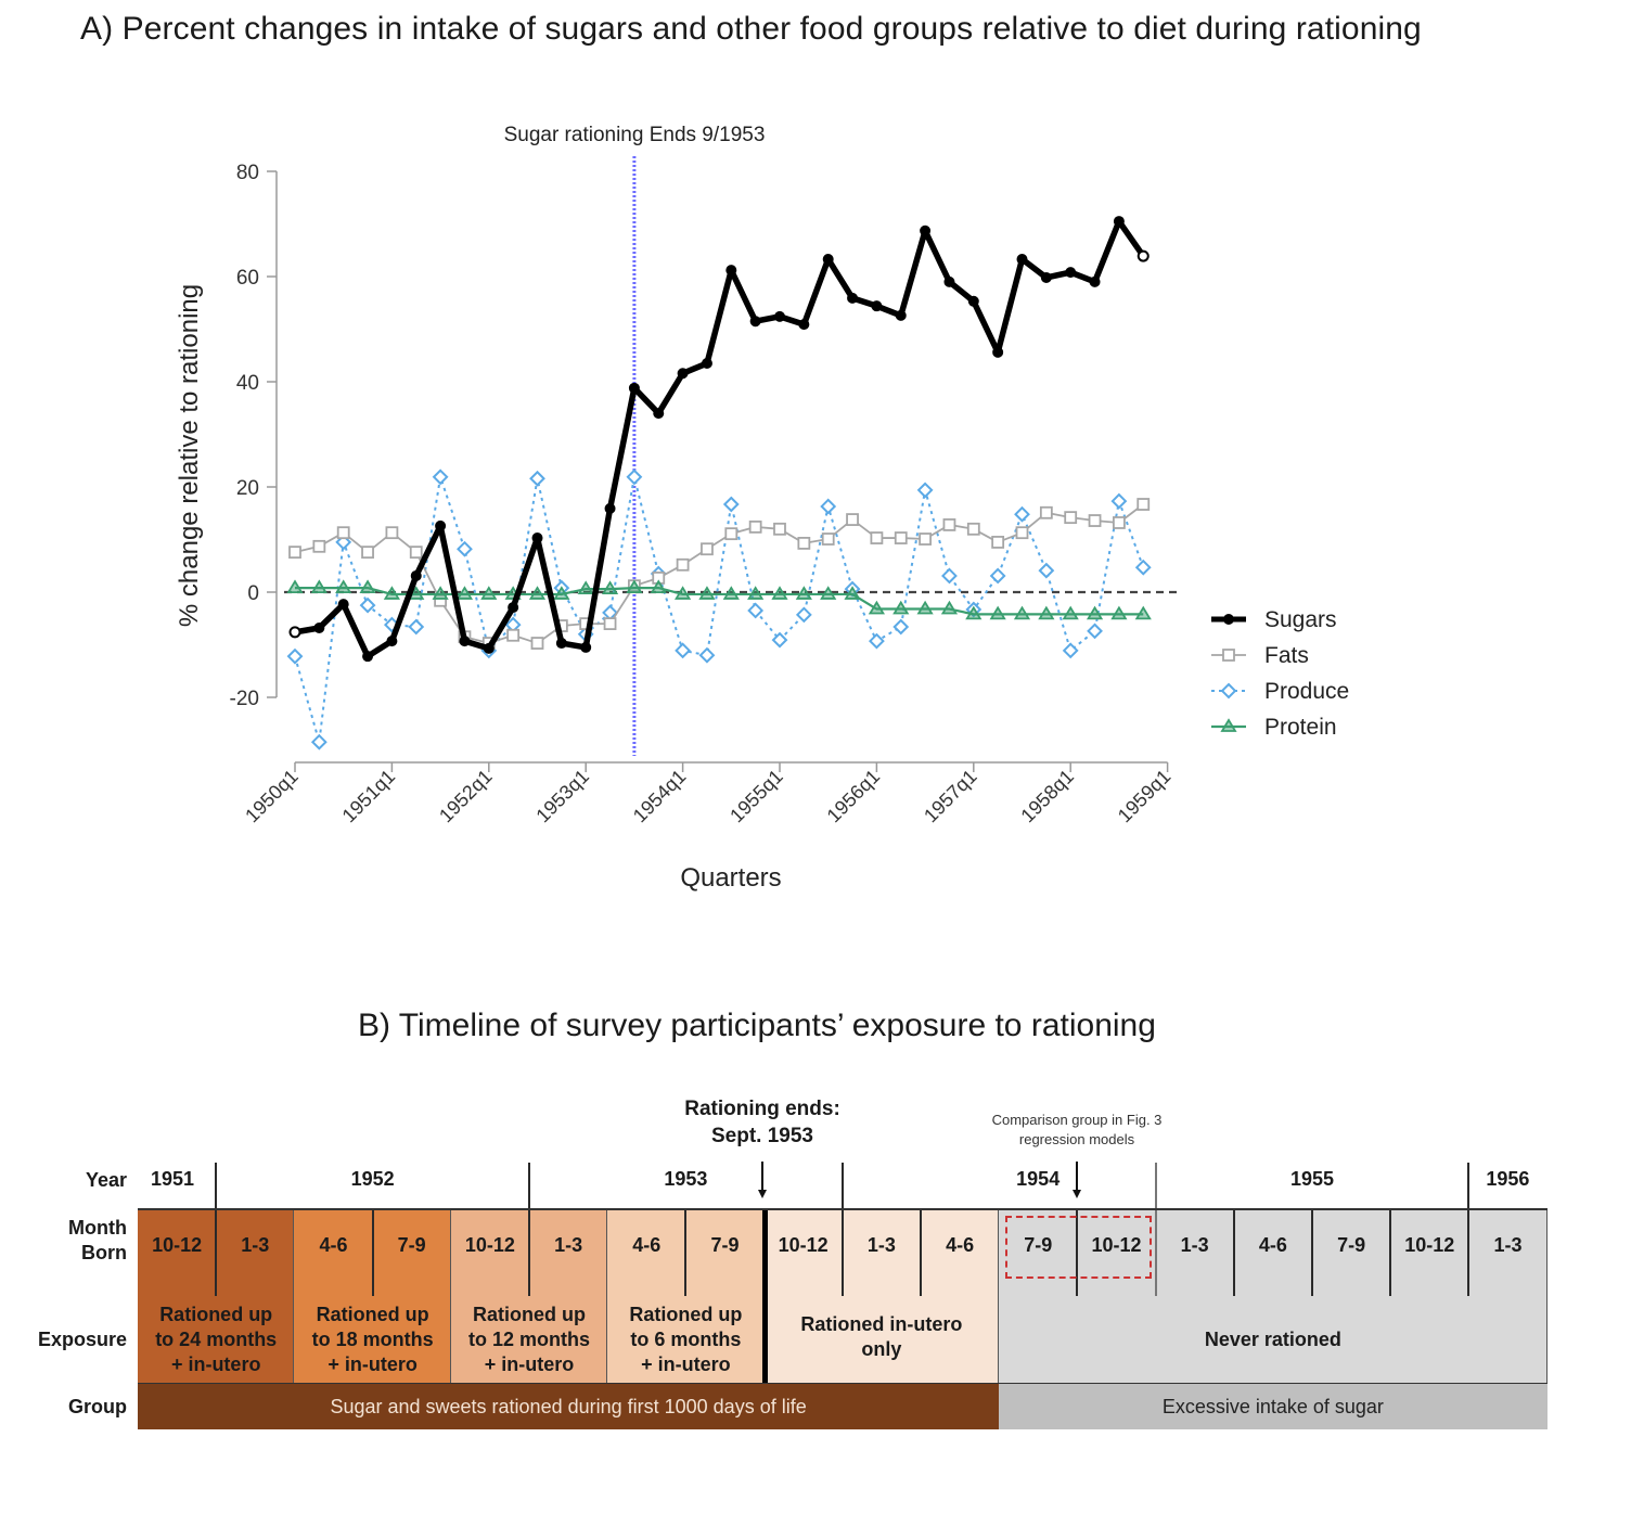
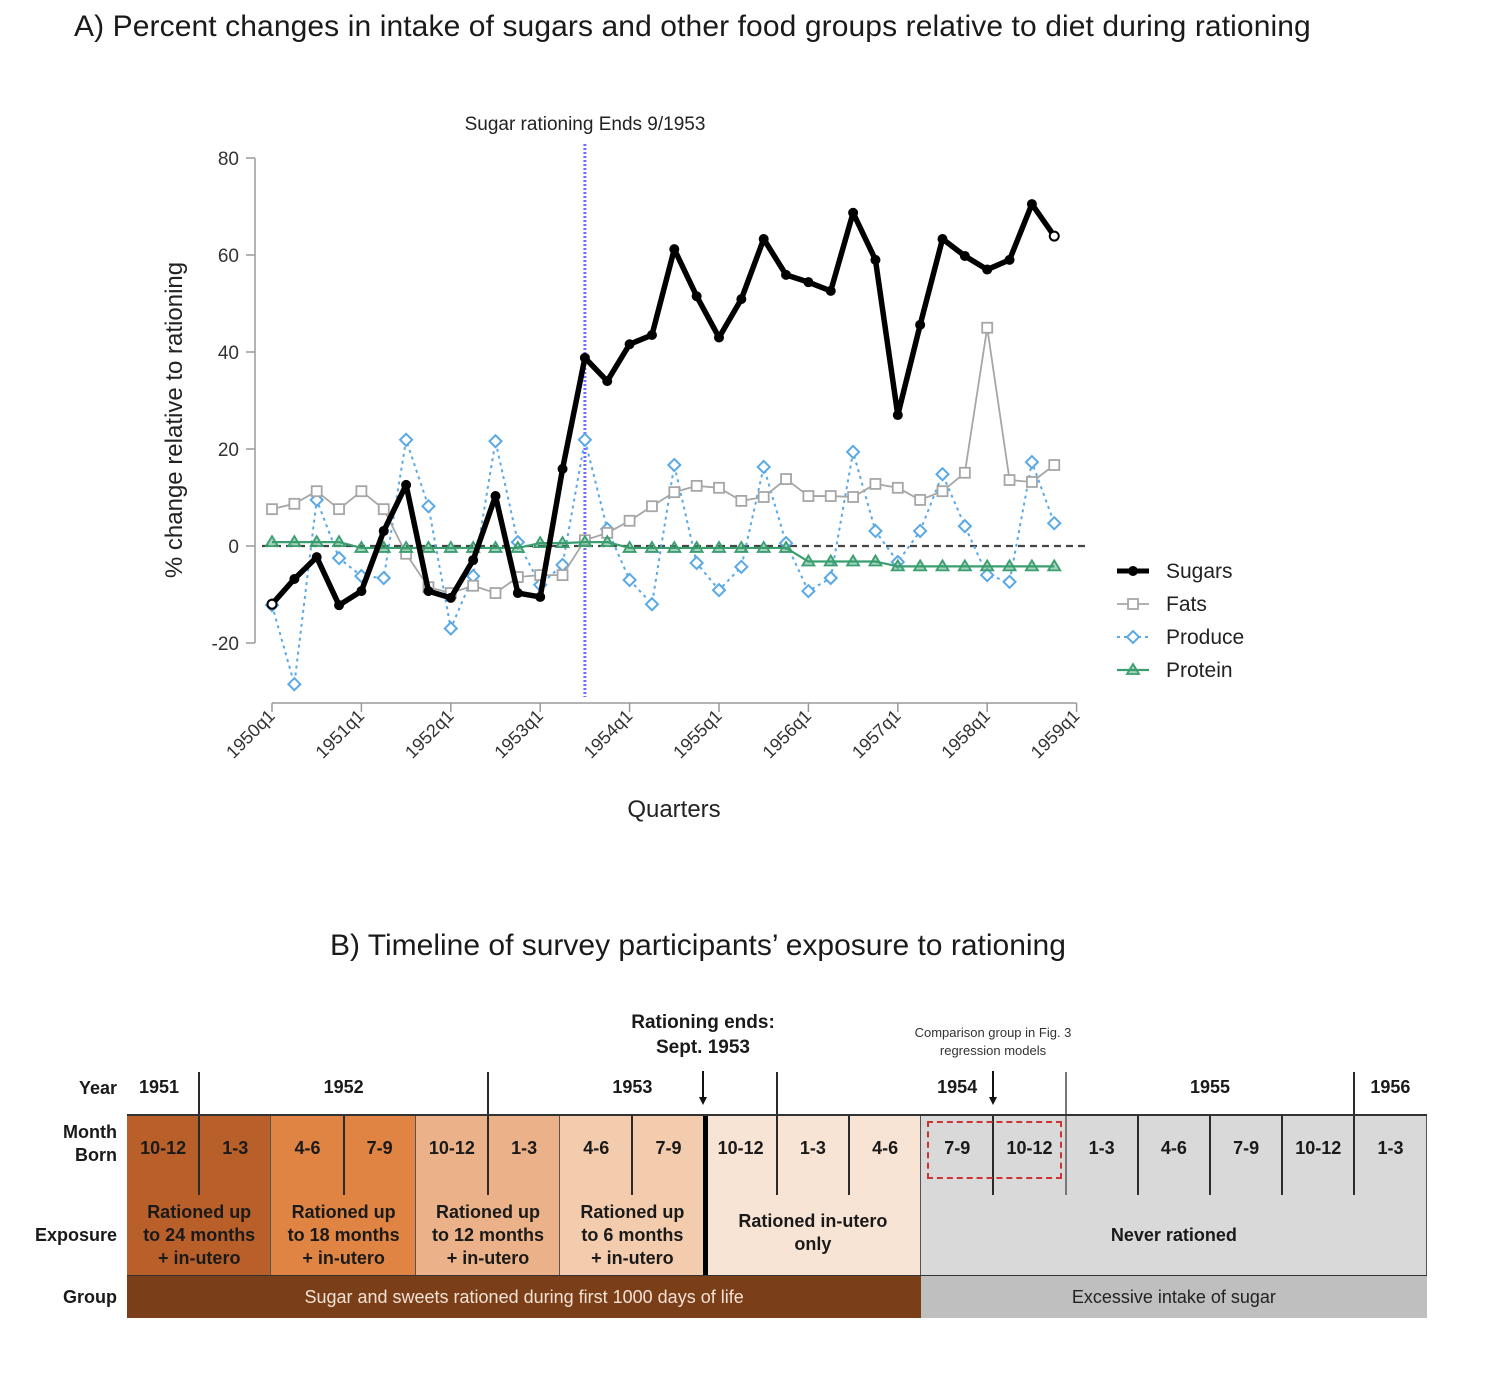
Sugars/1950q1: -8 -> -12
Produce/1952q1: -11 -> -17
Produce/1954q1: -11 -> -7
Sugars/1955q1: 52 -> 43
Sugars/1957q1: 55 -> 27
Sugars/1958q1: 61 -> 57
Fats/1958q1: 14 -> 45
Produce/1958q1: -11 -> -6
